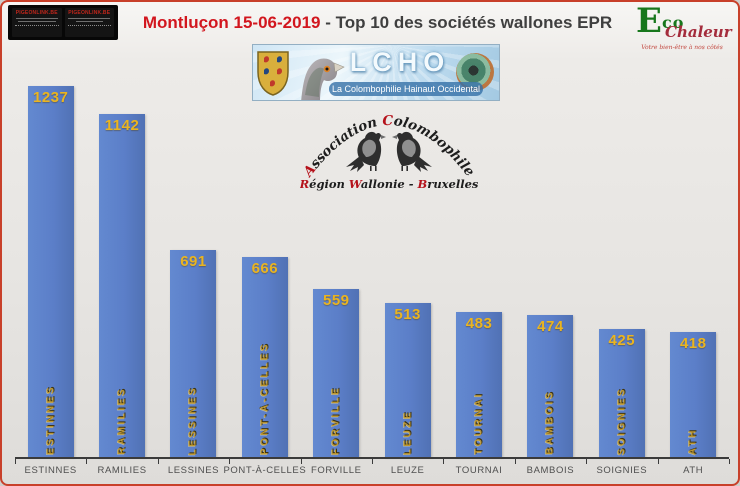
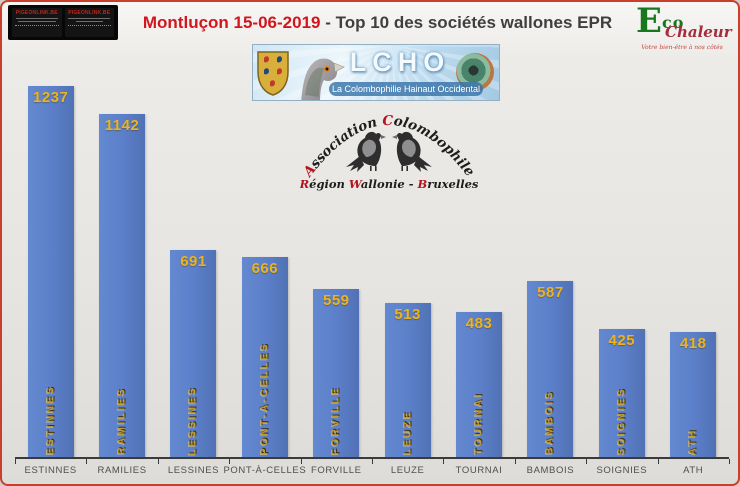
BAMBOIS: 474 -> 587
